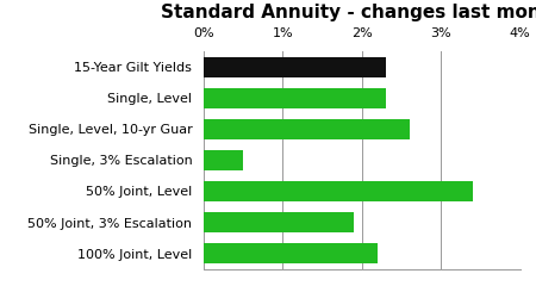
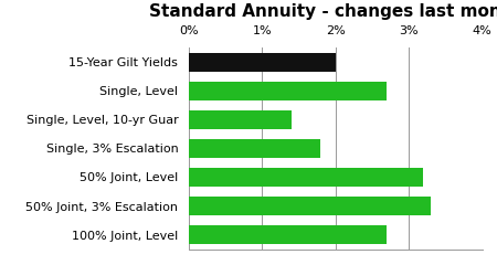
15-Year Gilt Yields: 2.3% -> 2.0%
Single, Level: 2.3% -> 2.7%
Single, Level, 10-yr Guar: 2.6% -> 1.4%
Single, 3% Escalation: 0.5% -> 1.8%
50% Joint, Level: 3.4% -> 3.2%
50% Joint, 3% Escalation: 1.9% -> 3.3%
100% Joint, Level: 2.2% -> 2.7%
